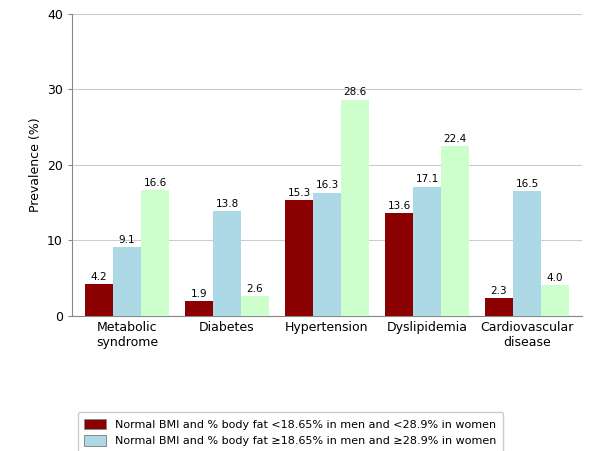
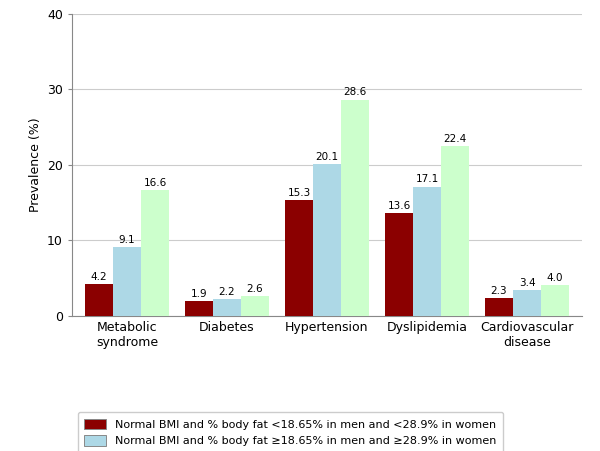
Normal BMI and % body fat ≥18.65% in men and ≥28.9% in women/Diabetes: 13.8 -> 2.2
Normal BMI and % body fat ≥18.65% in men and ≥28.9% in women/Hypertension: 16.3 -> 20.1
Normal BMI and % body fat ≥18.65% in men and ≥28.9% in women/Cardiovascular disease: 16.5 -> 3.4
